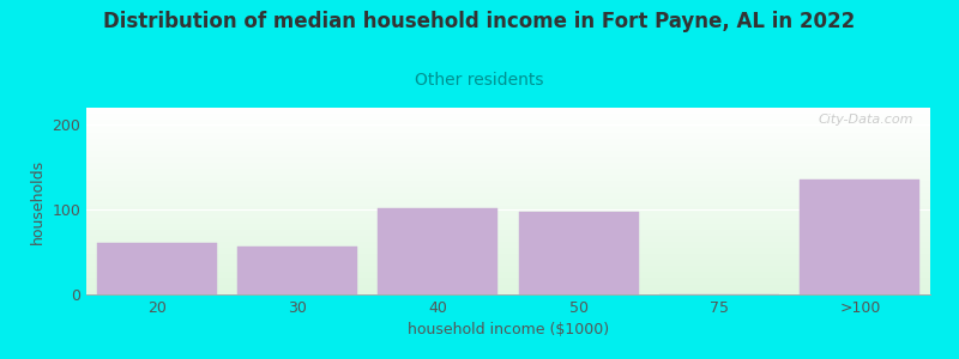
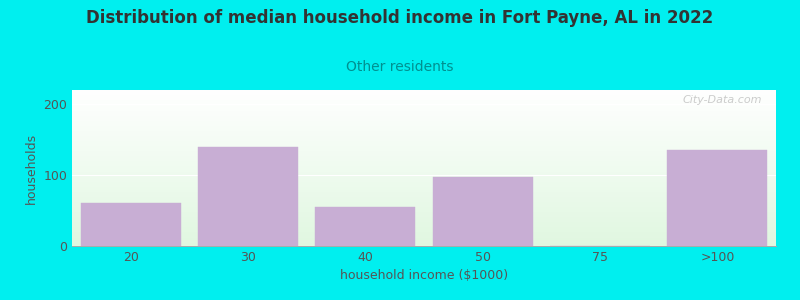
30: 56 -> 140
40: 102 -> 55
